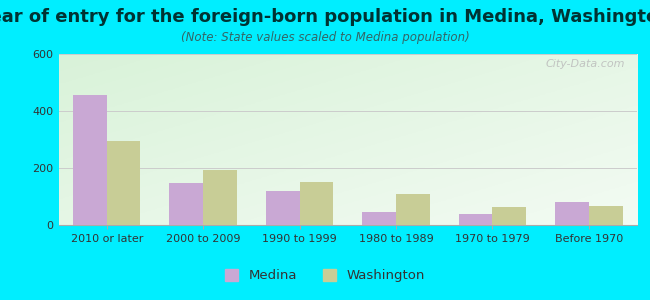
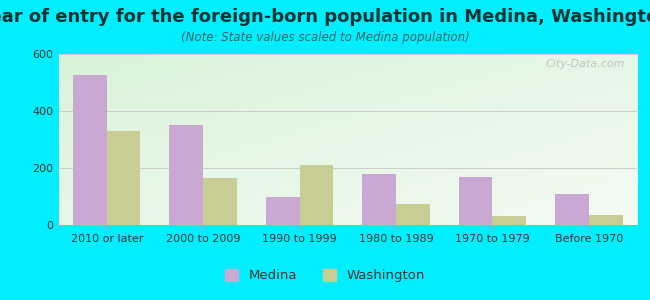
Medina/2010 or later: 455 -> 525
Washington/2010 or later: 295 -> 330
Medina/2000 to 2009: 148 -> 350
Washington/2000 to 2009: 192 -> 165
Medina/1990 to 1999: 120 -> 100
Washington/1990 to 1999: 152 -> 210
Medina/1980 to 1989: 45 -> 180
Washington/1980 to 1989: 108 -> 75
Medina/1970 to 1979: 40 -> 170
Washington/1970 to 1979: 62 -> 30
Medina/Before 1970: 82 -> 110
Washington/Before 1970: 68 -> 35
